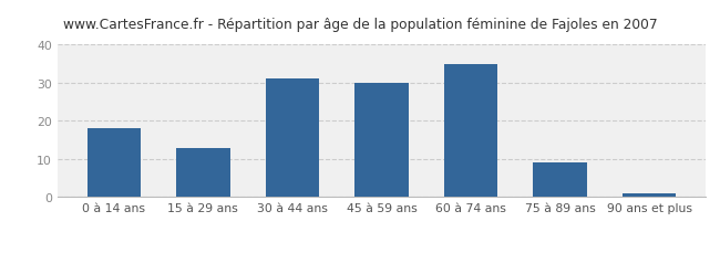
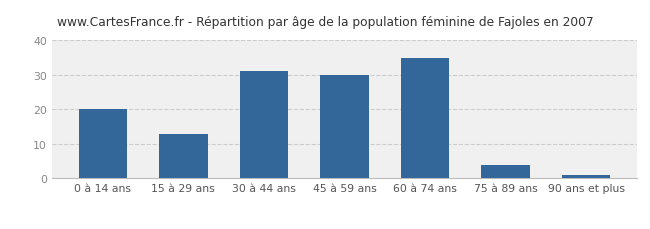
0 à 14 ans: 18 -> 20
75 à 89 ans: 9 -> 4
